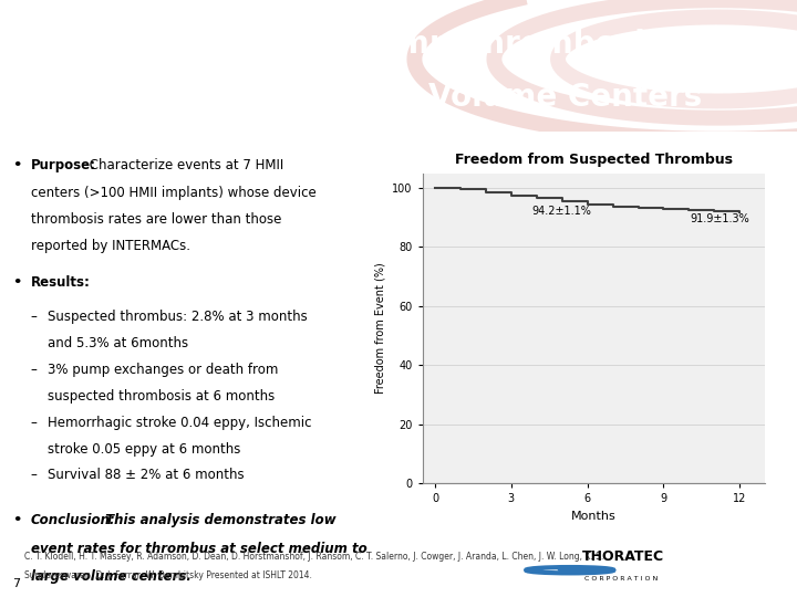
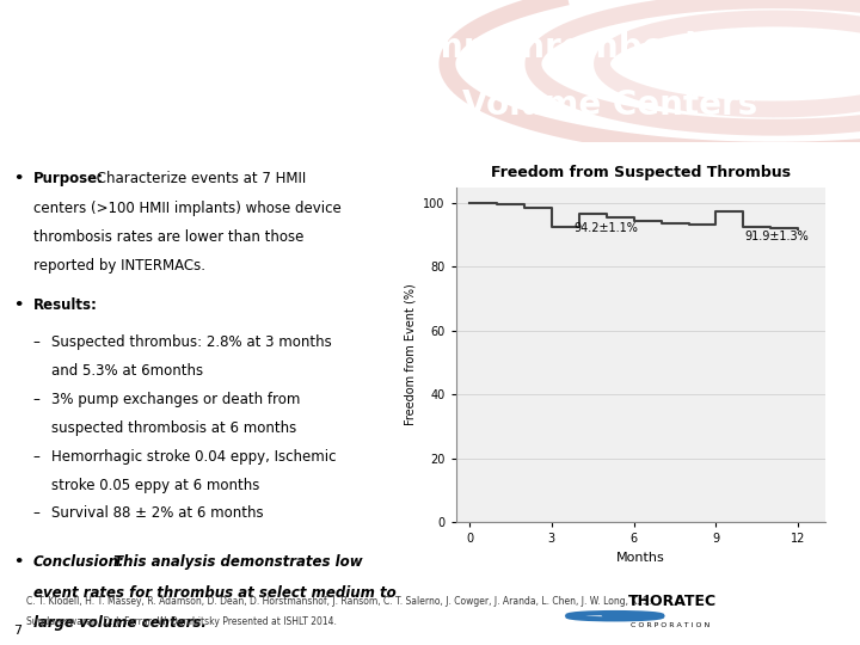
Freedom from Suspected Thrombus/3: 97.5 -> 92.5
Freedom from Suspected Thrombus/9: 92.8 -> 97.5
